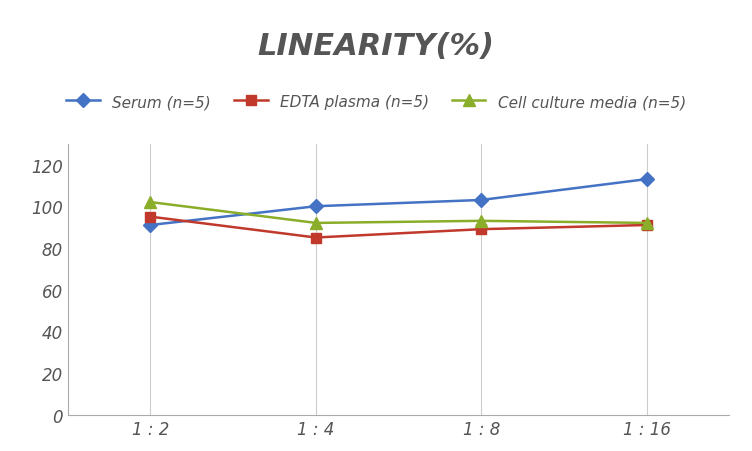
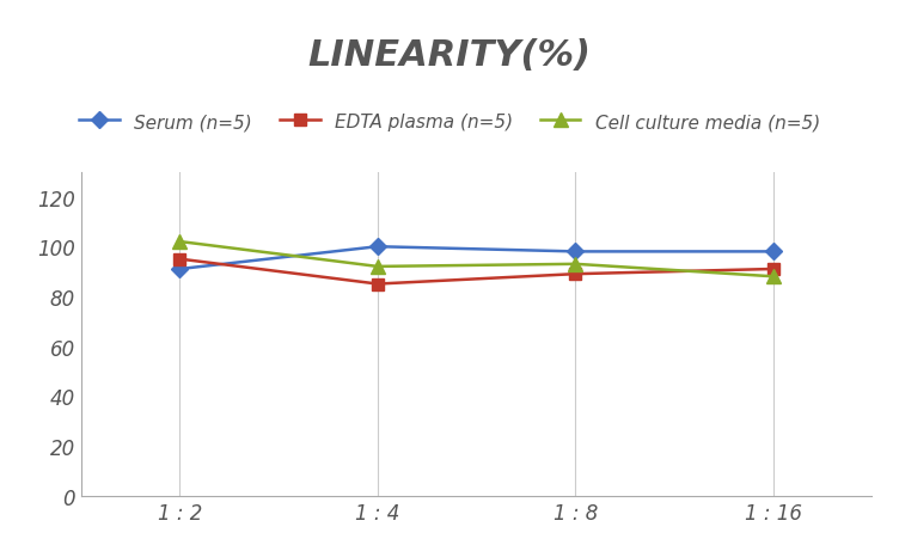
Serum (n=5)/1 : 8: 103 -> 98
Serum (n=5)/1 : 16: 113 -> 98
Cell culture media (n=5)/1 : 16: 92 -> 88
